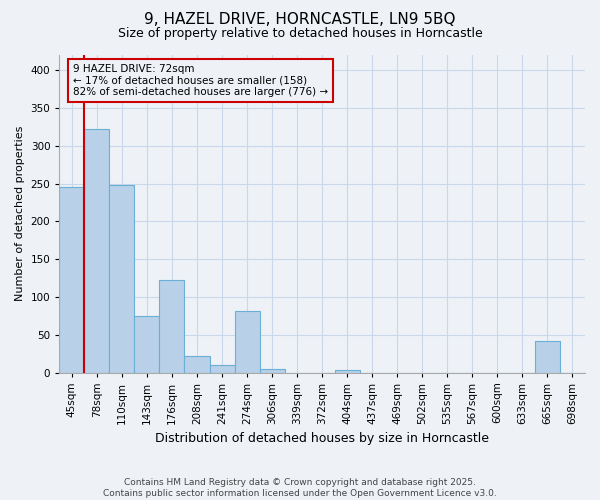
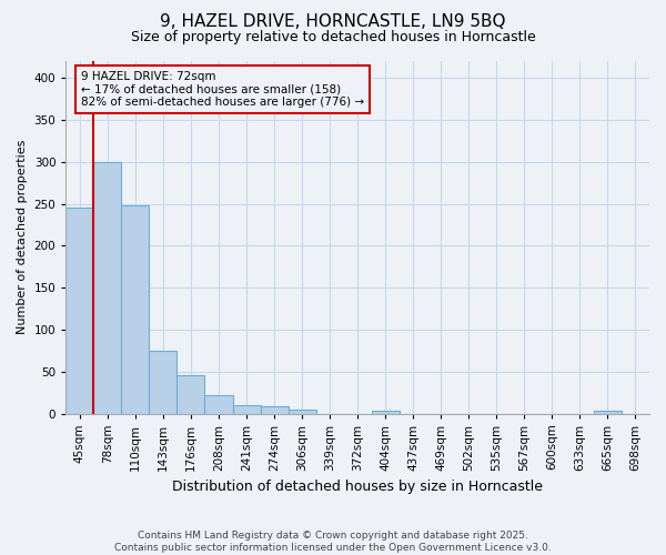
78sqm: 322 -> 300
176sqm: 122 -> 45
274sqm: 82 -> 8
665sqm: 42 -> 3
